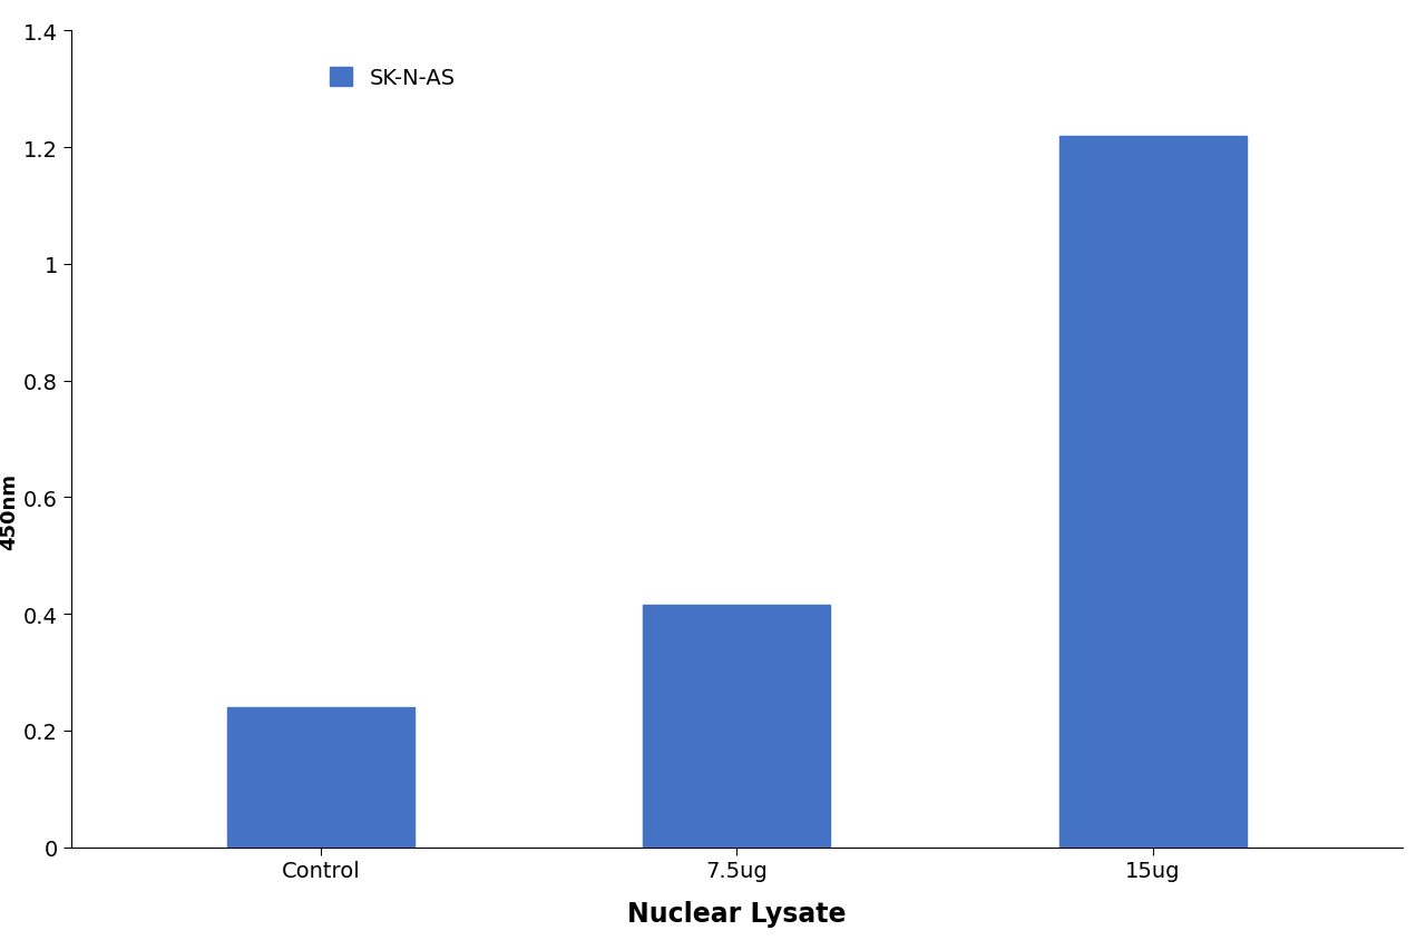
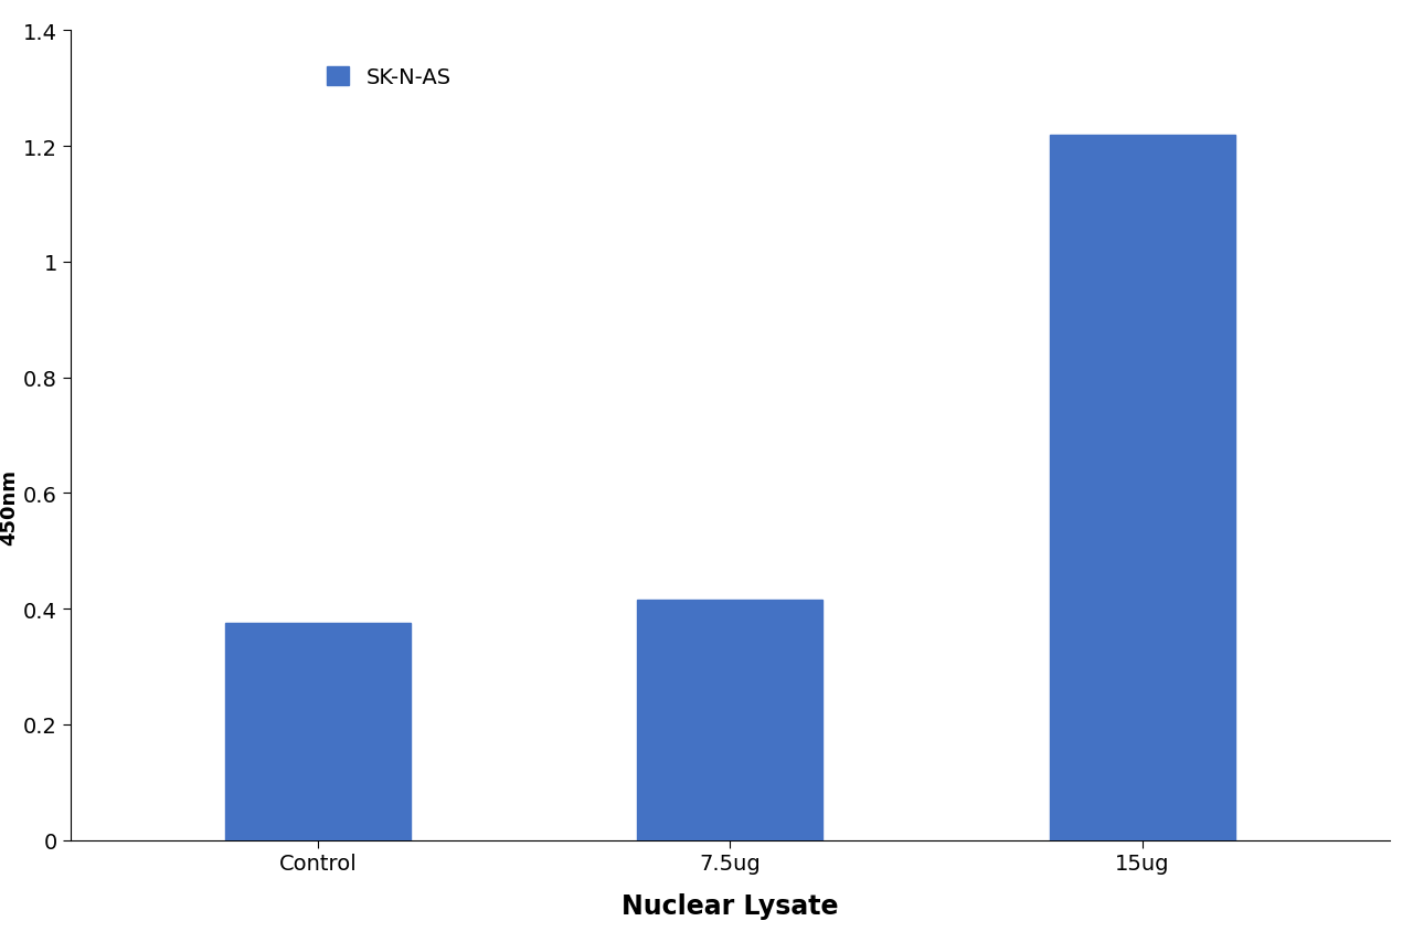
Control: 0.240 -> 0.376
